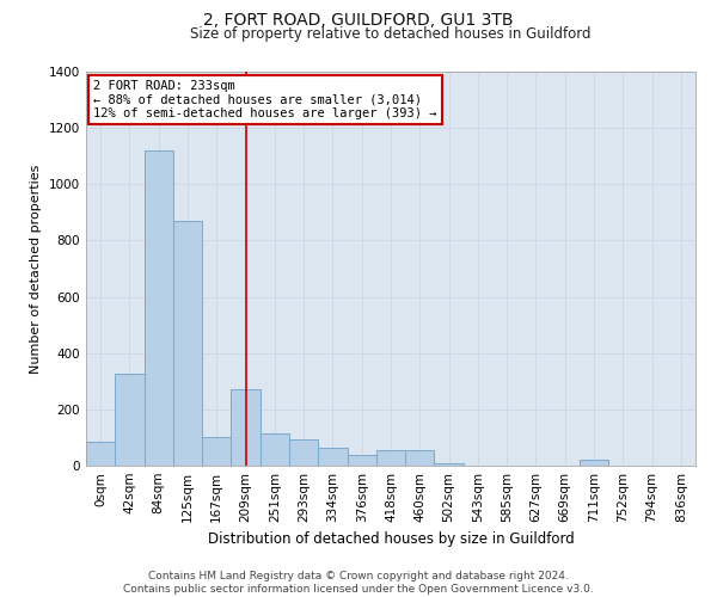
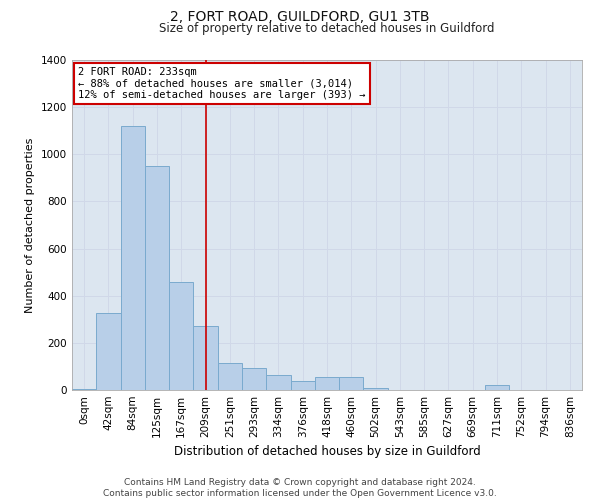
0sqm: 85 -> 5
125sqm: 870 -> 950
167sqm: 100 -> 460
